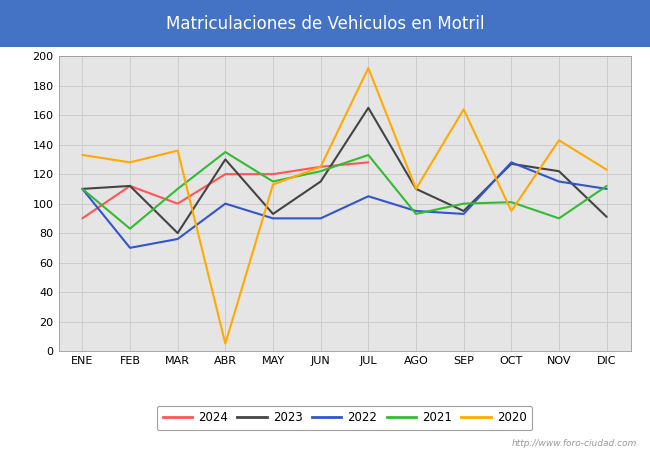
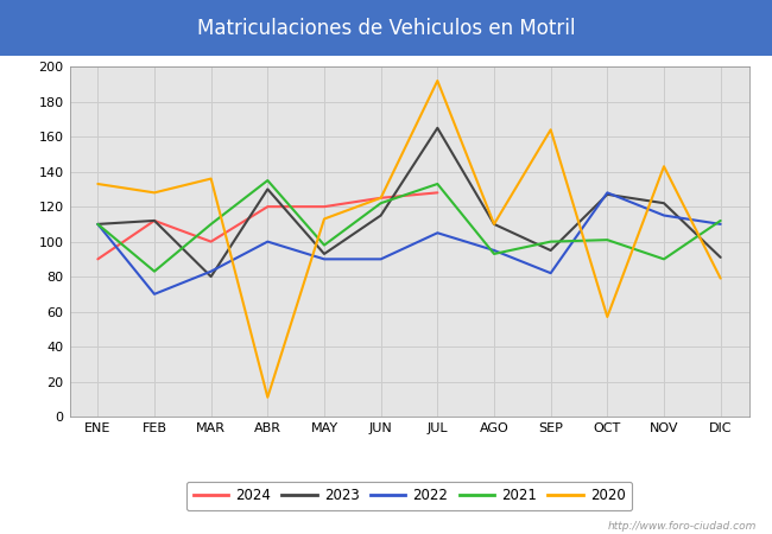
2022/MAR: 76 -> 83
2020/ABR: 5 -> 11
2021/MAY: 115 -> 98
2022/SEP: 93 -> 82
2020/OCT: 95 -> 57
2020/DIC: 123 -> 79
